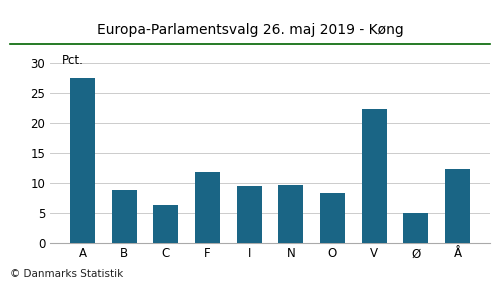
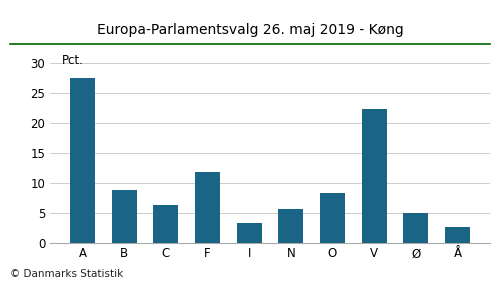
I: 9.4 -> 3.2
N: 9.6 -> 5.6
Å: 12.2 -> 2.6
